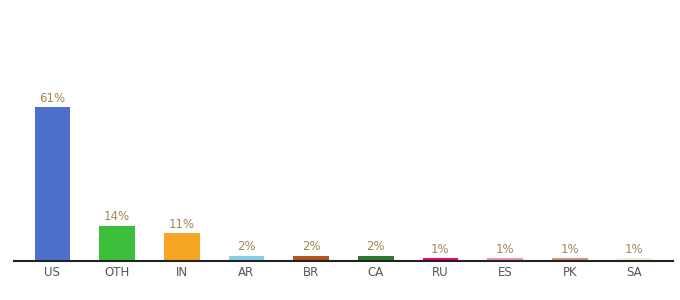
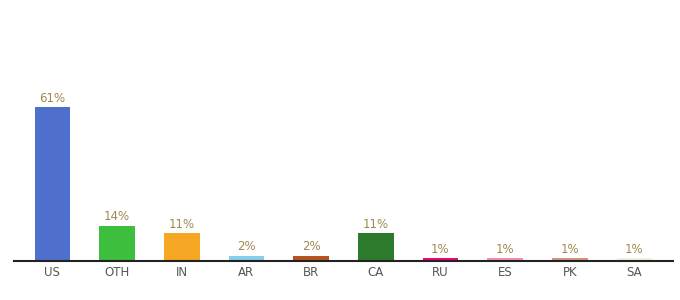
CA: 2% -> 11%
